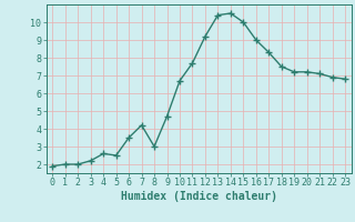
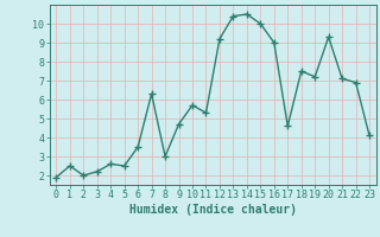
1: 2.0 -> 2.5
7: 4.2 -> 6.3
10: 6.7 -> 5.7
11: 7.7 -> 5.3
17: 8.3 -> 4.6
20: 7.2 -> 9.3
23: 6.8 -> 4.1
